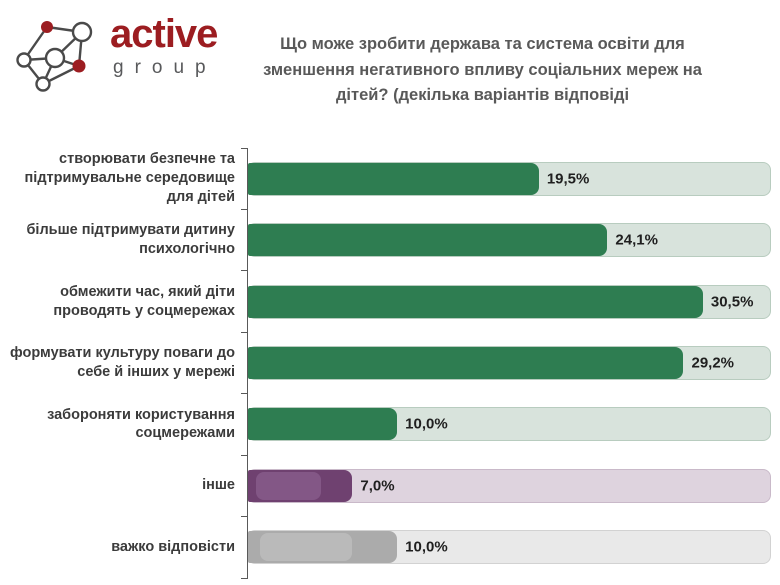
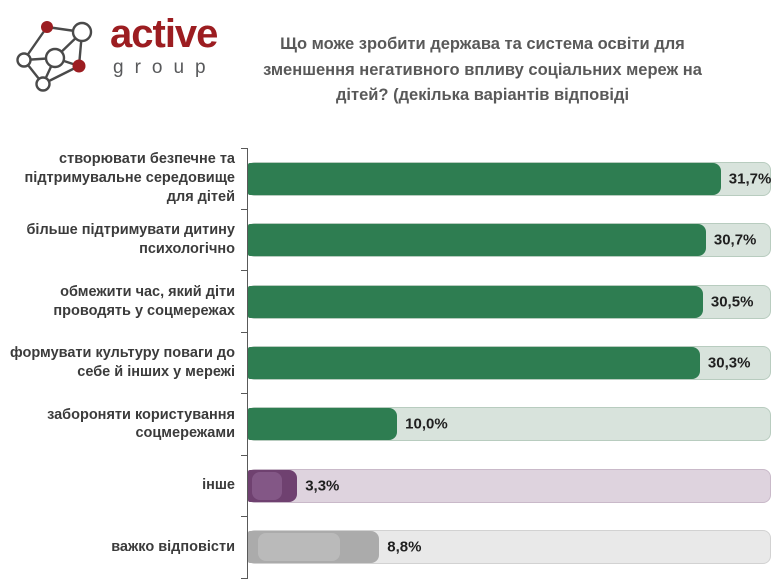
створювати безпечне та підтримувальне середовище для дітей: 19,5% -> 31,7%
більше підтримувати дитину психологічно: 24,1% -> 30,7%
формувати культуру поваги до себе й інших у мережі: 29,2% -> 30,3%
інше: 7,0% -> 3,3%
важко відповісти: 10,0% -> 8,8%
